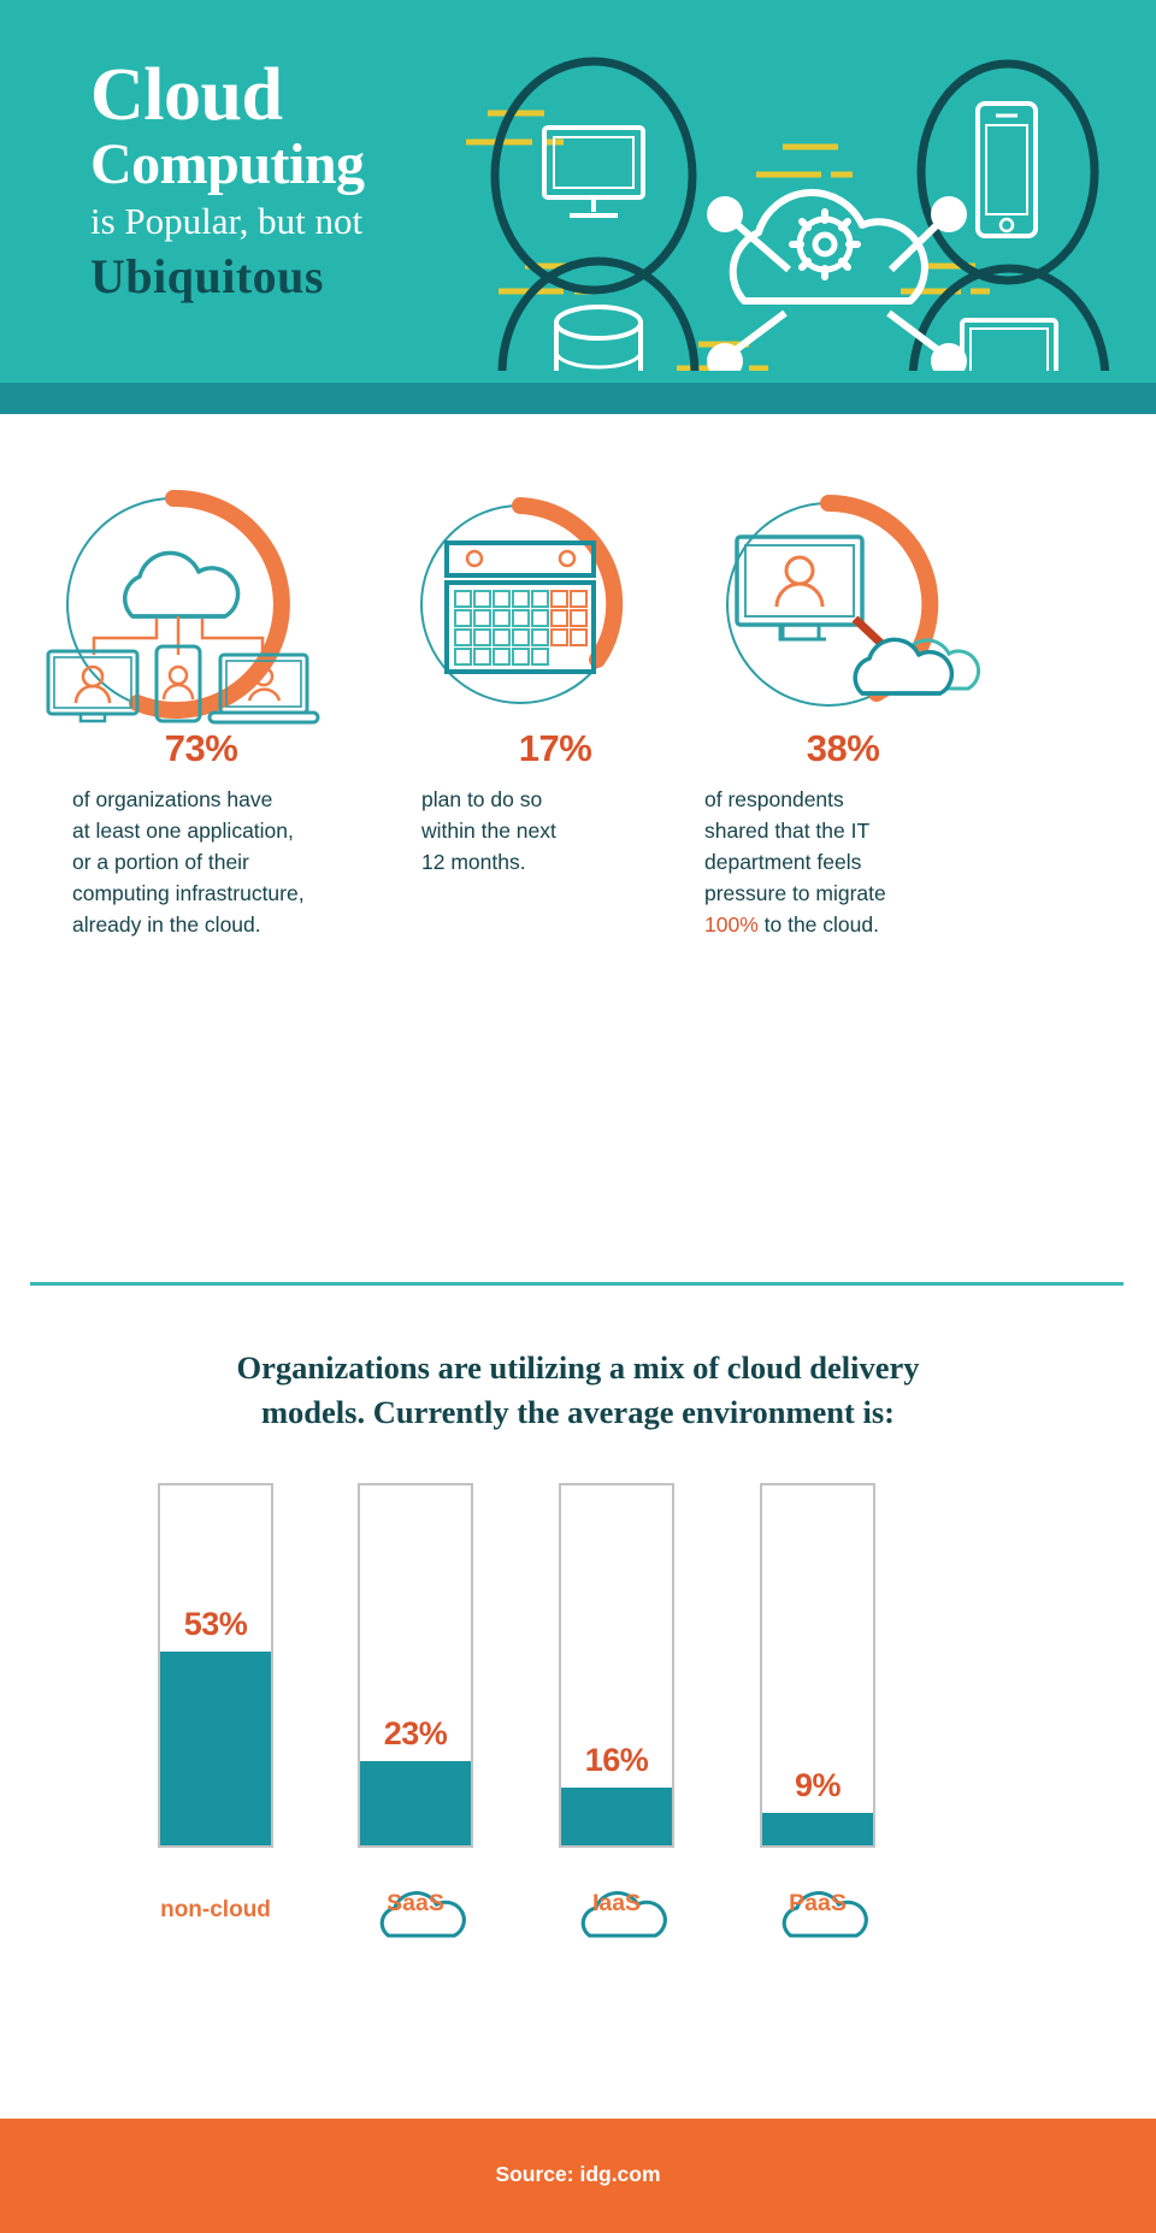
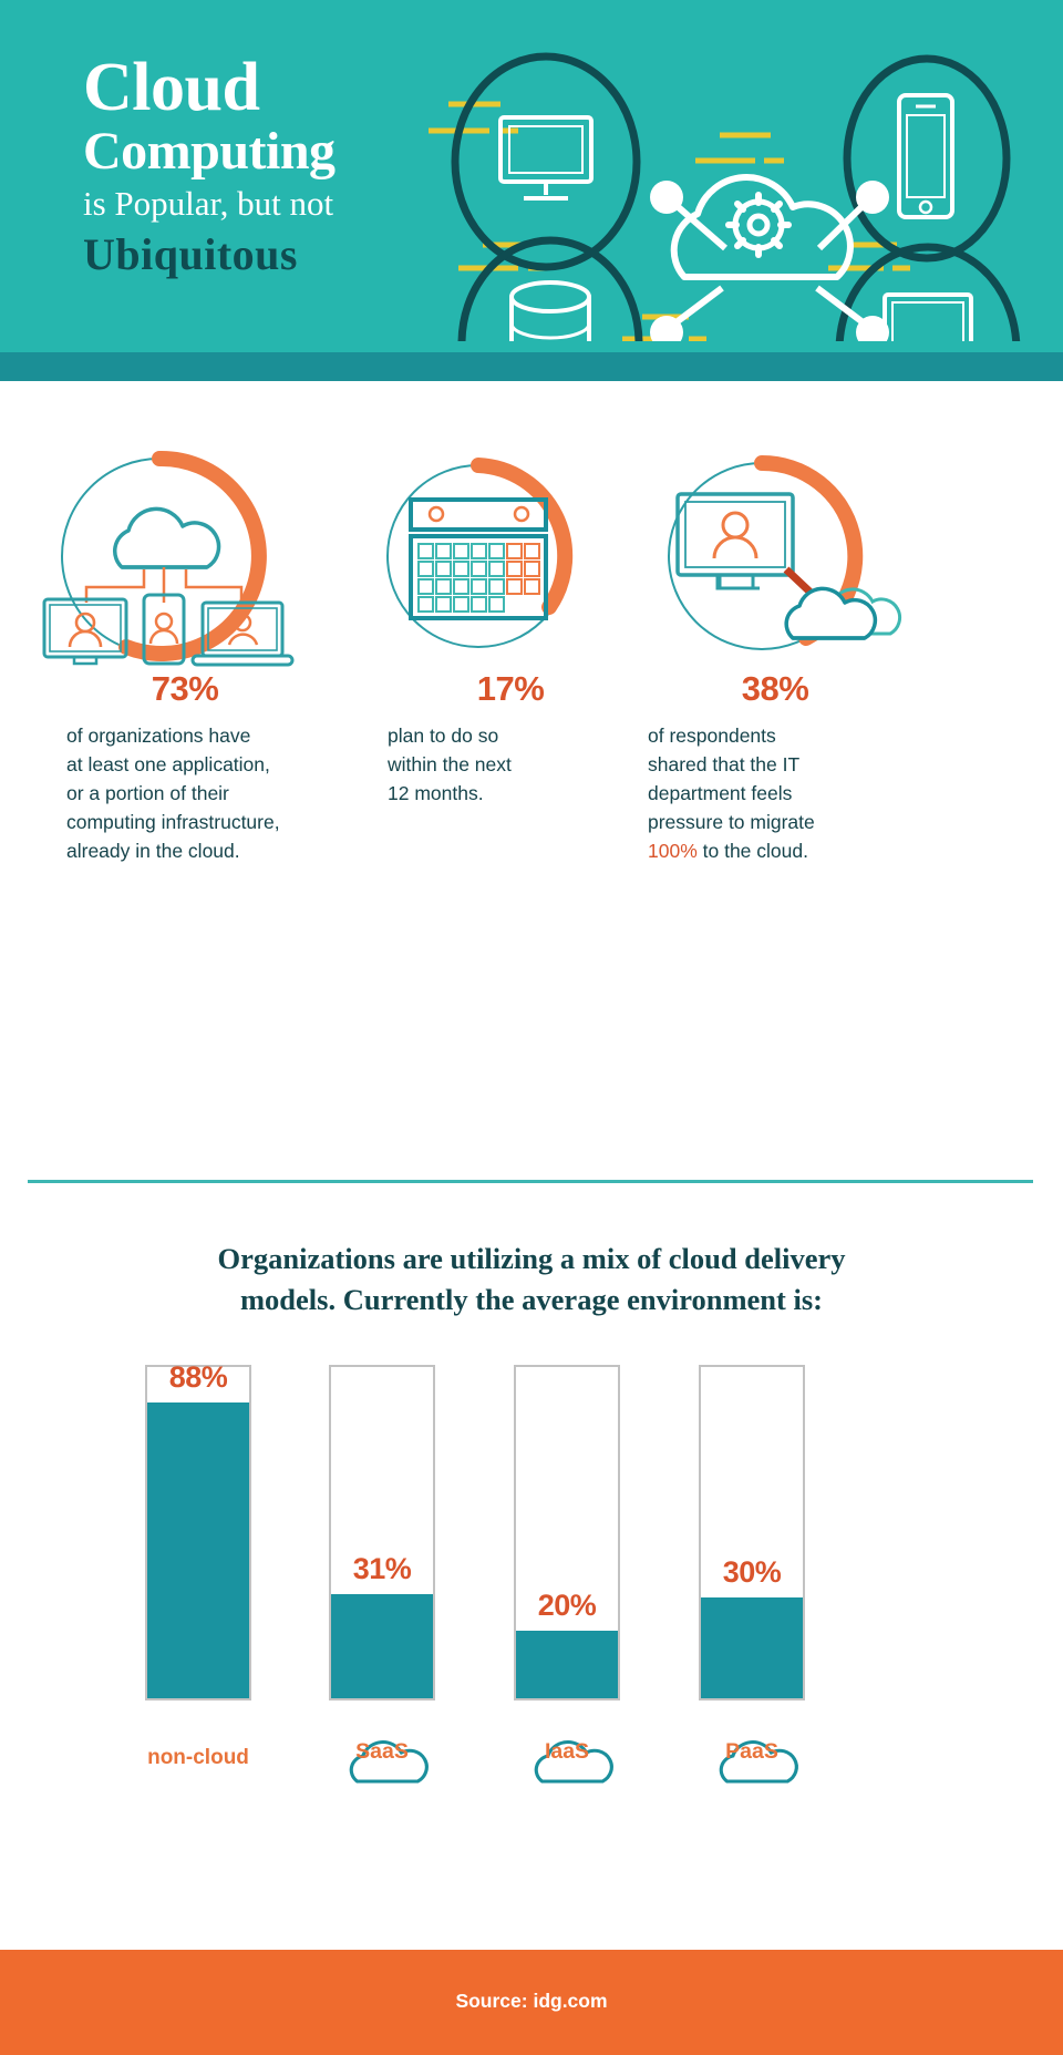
non-cloud: 53% -> 88%
SaaS: 23% -> 31%
IaaS: 16% -> 20%
PaaS: 9% -> 30%
